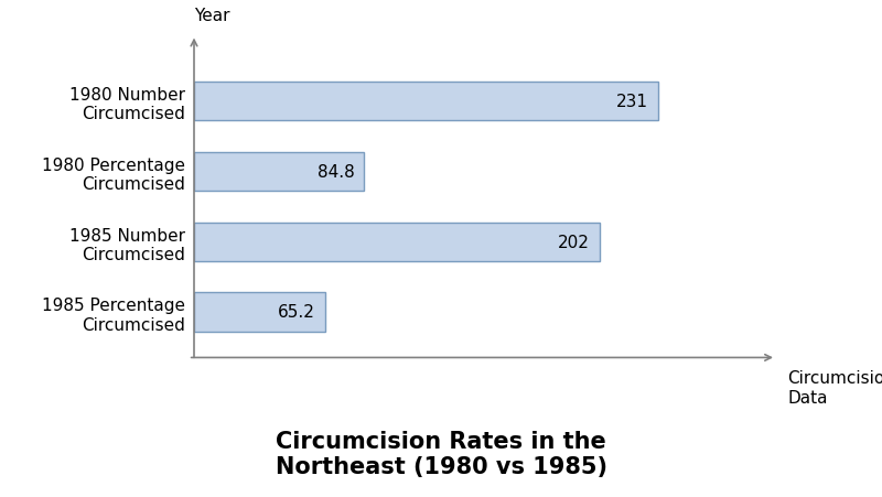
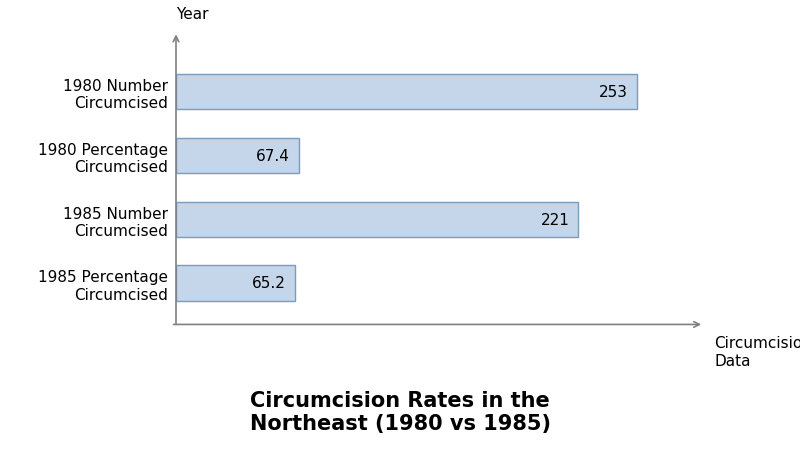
1980 Number Circumcised: 231 -> 253
1980 Percentage Circumcised: 84.8 -> 67.4
1985 Number Circumcised: 202 -> 221
